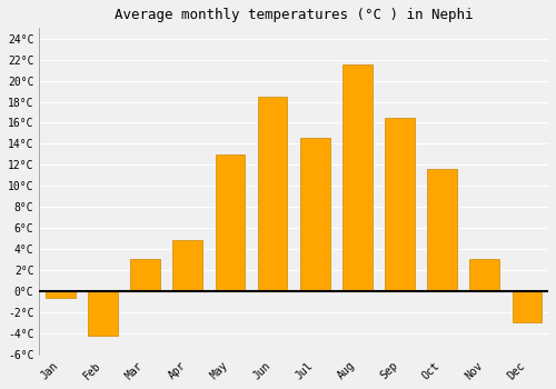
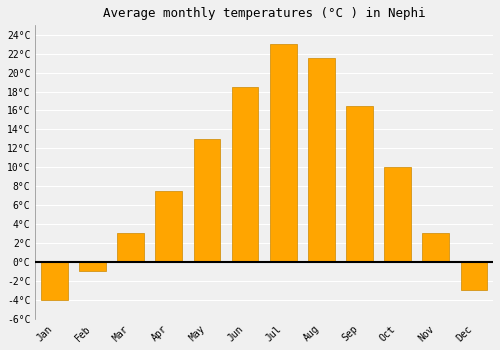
Jan: -0.6°C -> -4.0°C
Feb: -4.2°C -> -1.0°C
Apr: 4.8°C -> 7.5°C
Jul: 14.6°C -> 23.0°C
Oct: 11.6°C -> 10.0°C
